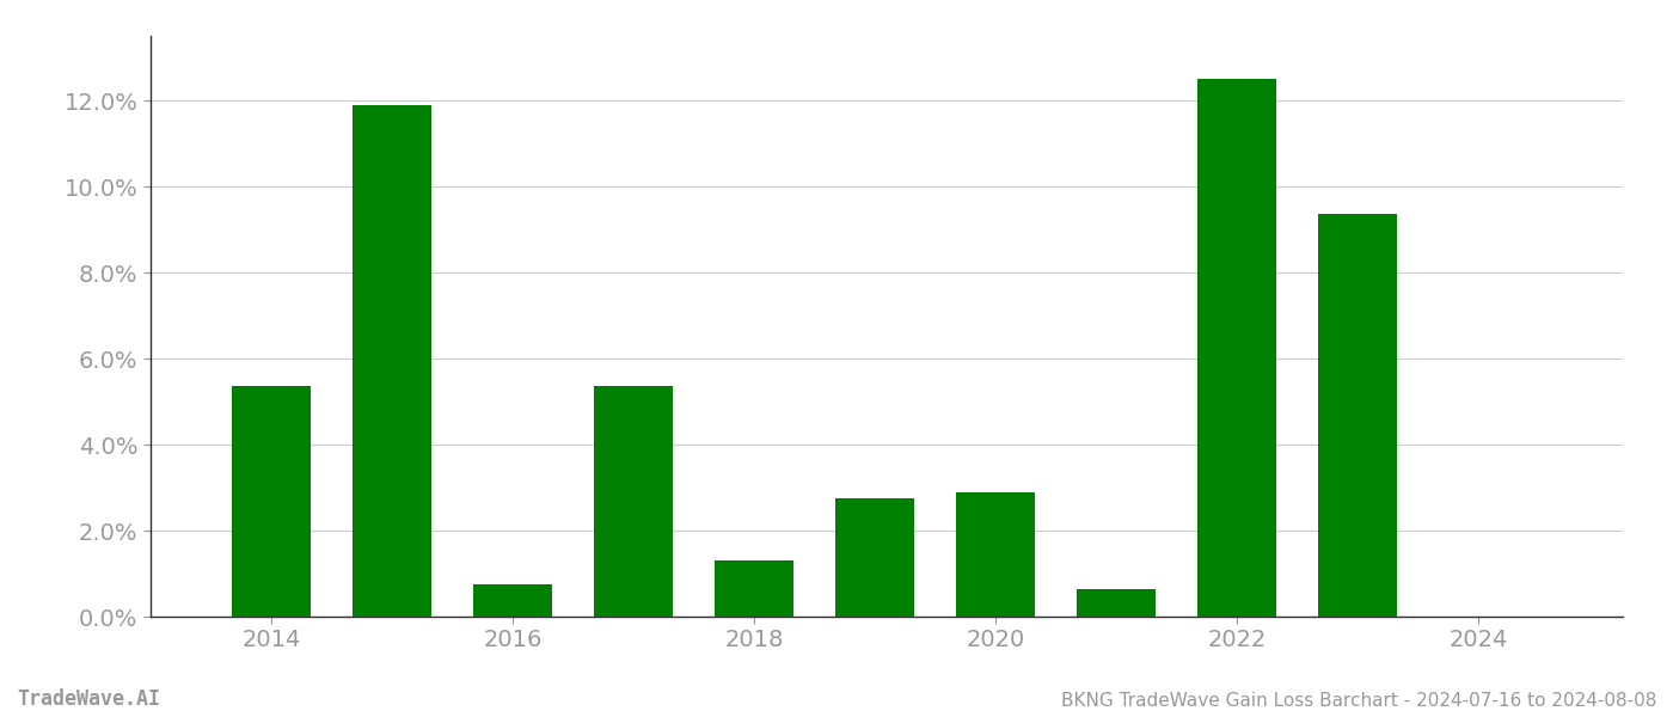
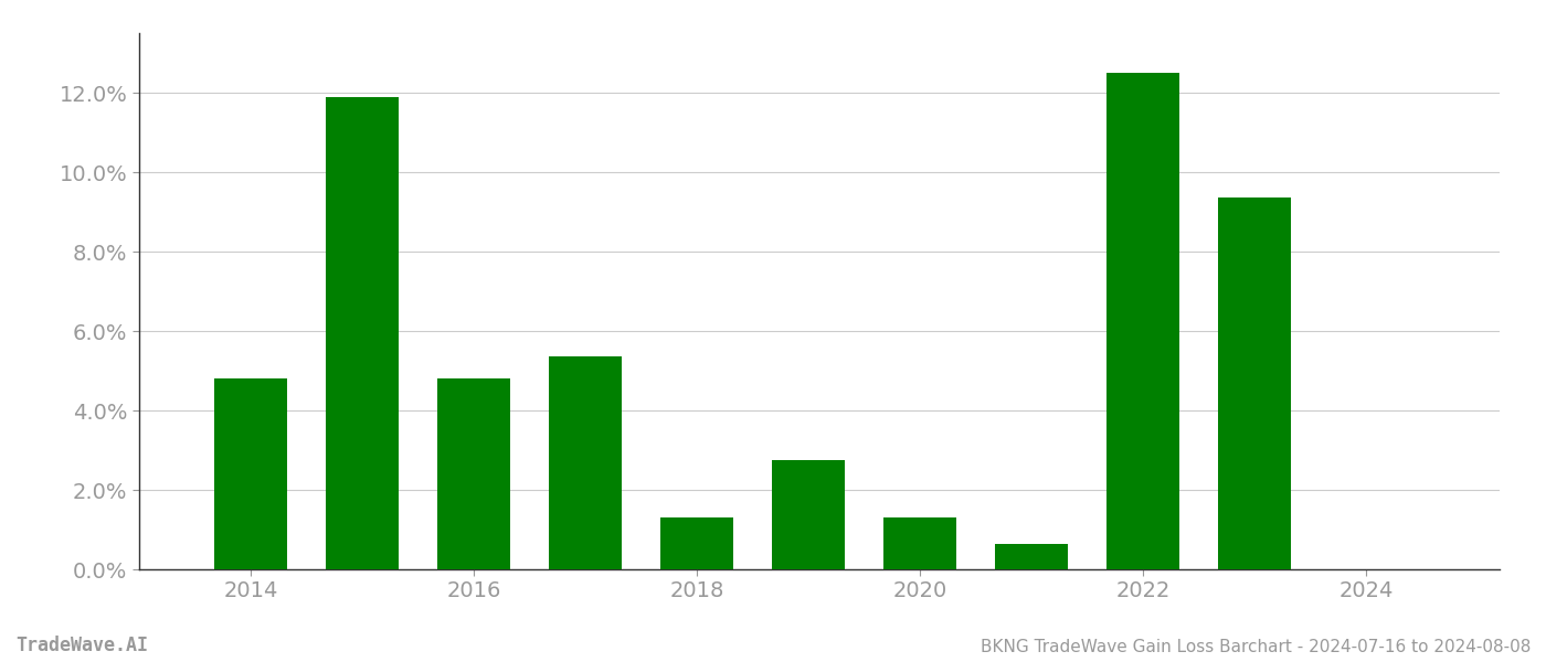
2014: 5.35% -> 4.80%
2016: 0.75% -> 4.80%
2020: 2.90% -> 1.30%
